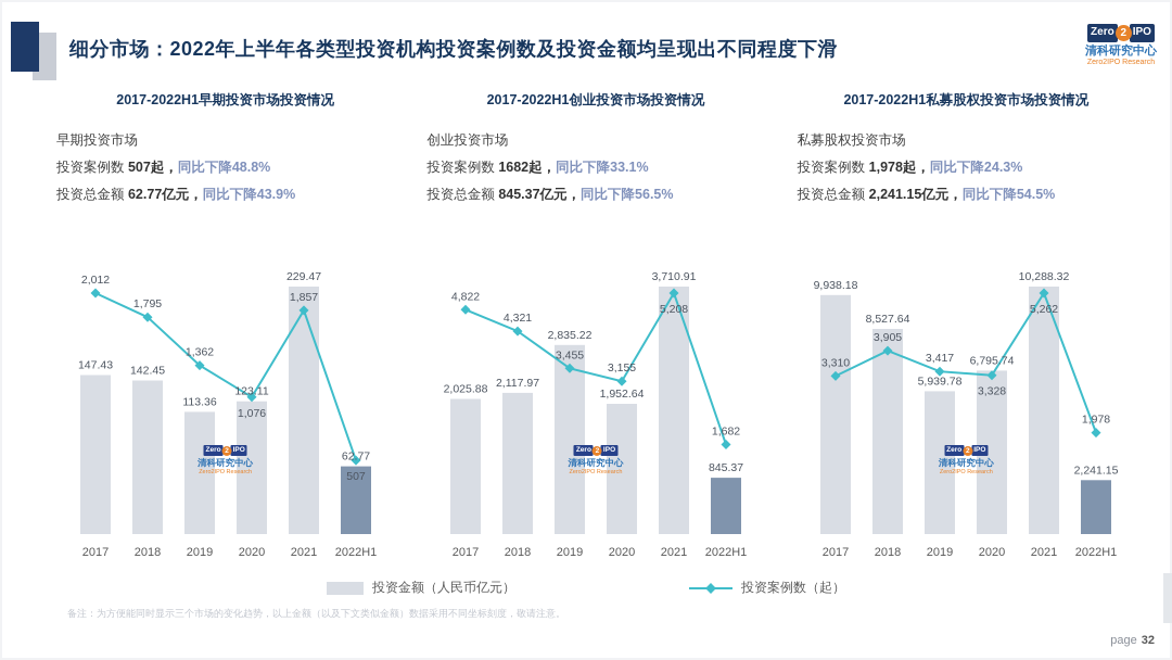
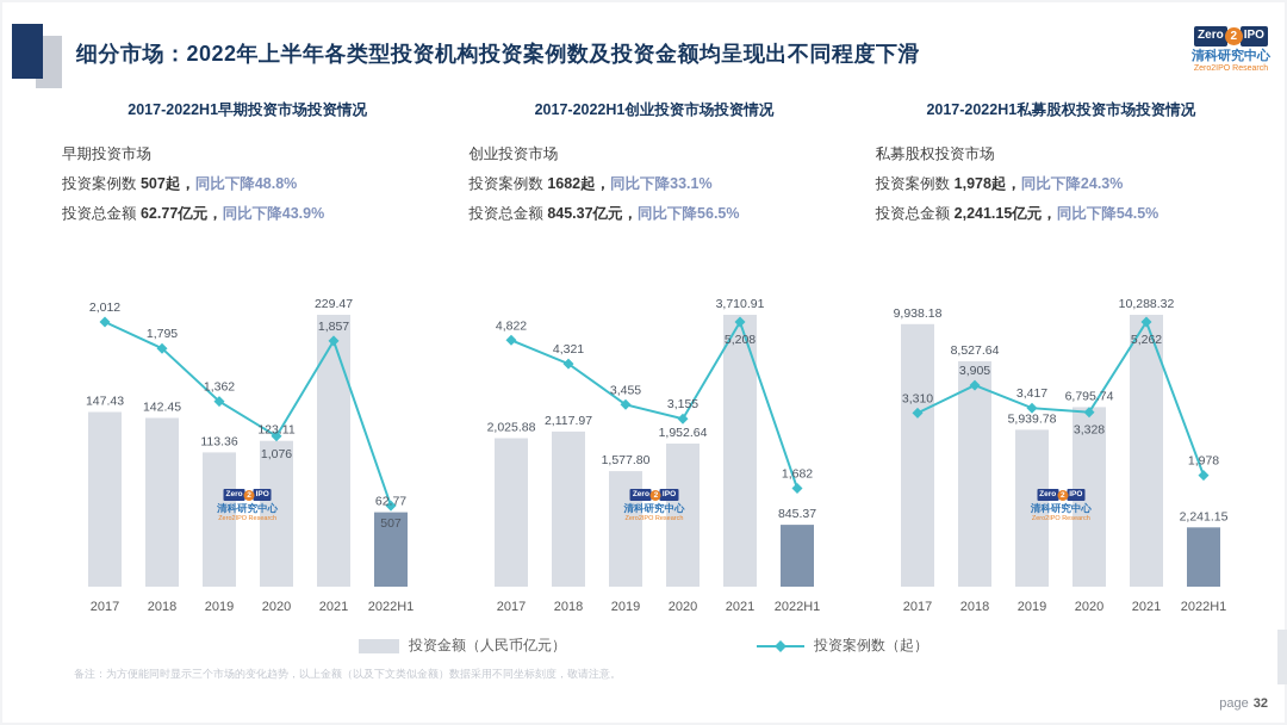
2017-2022H1创业投资市场投资情况/投资金额（人民币亿元）/2019: 2,835.22 -> 1,577.80
